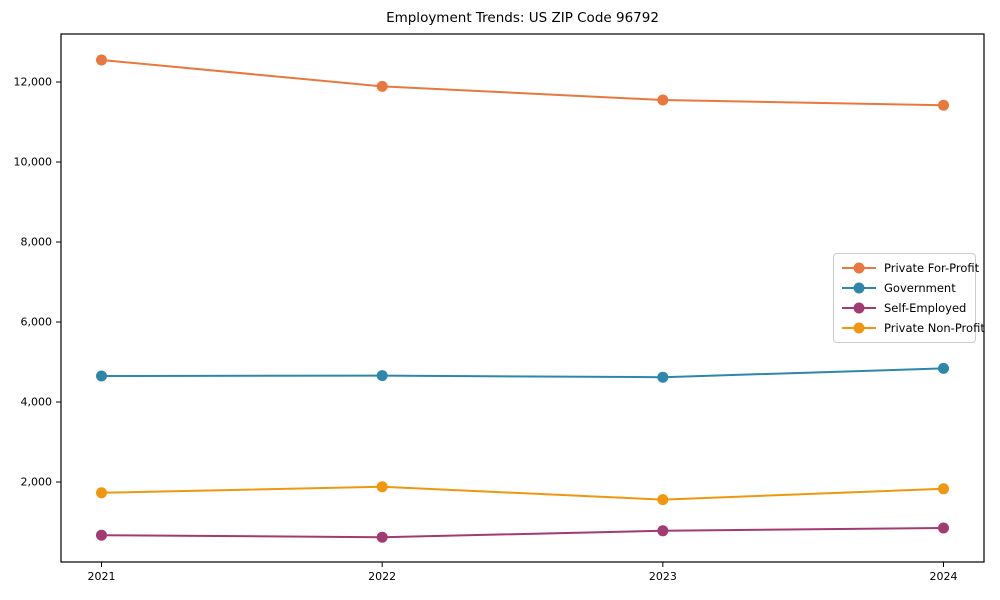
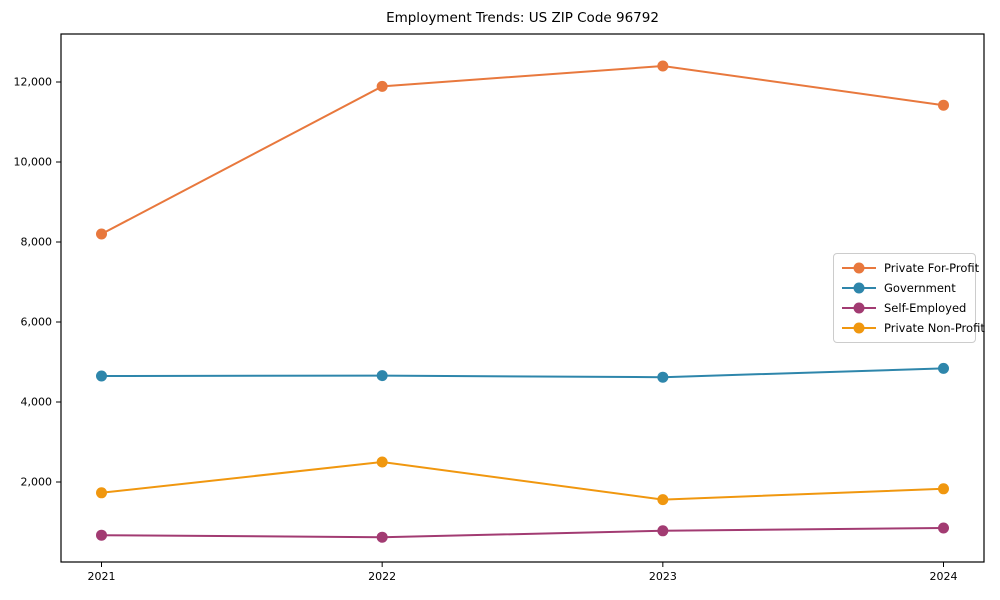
Private For-Profit/2021: 12600 -> 8200
Private Non-Profit/2022: 1900 -> 2500
Private For-Profit/2023: 11600 -> 12400
